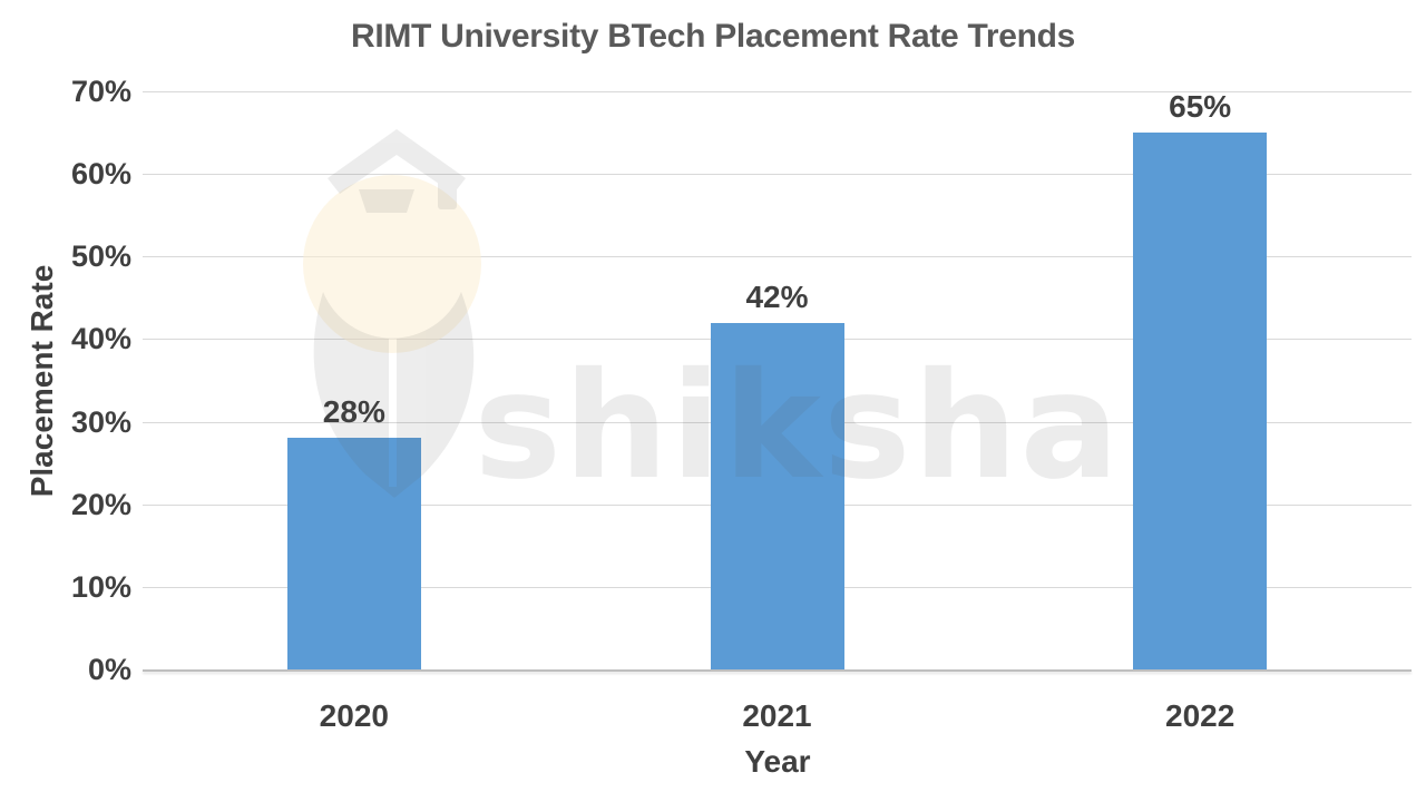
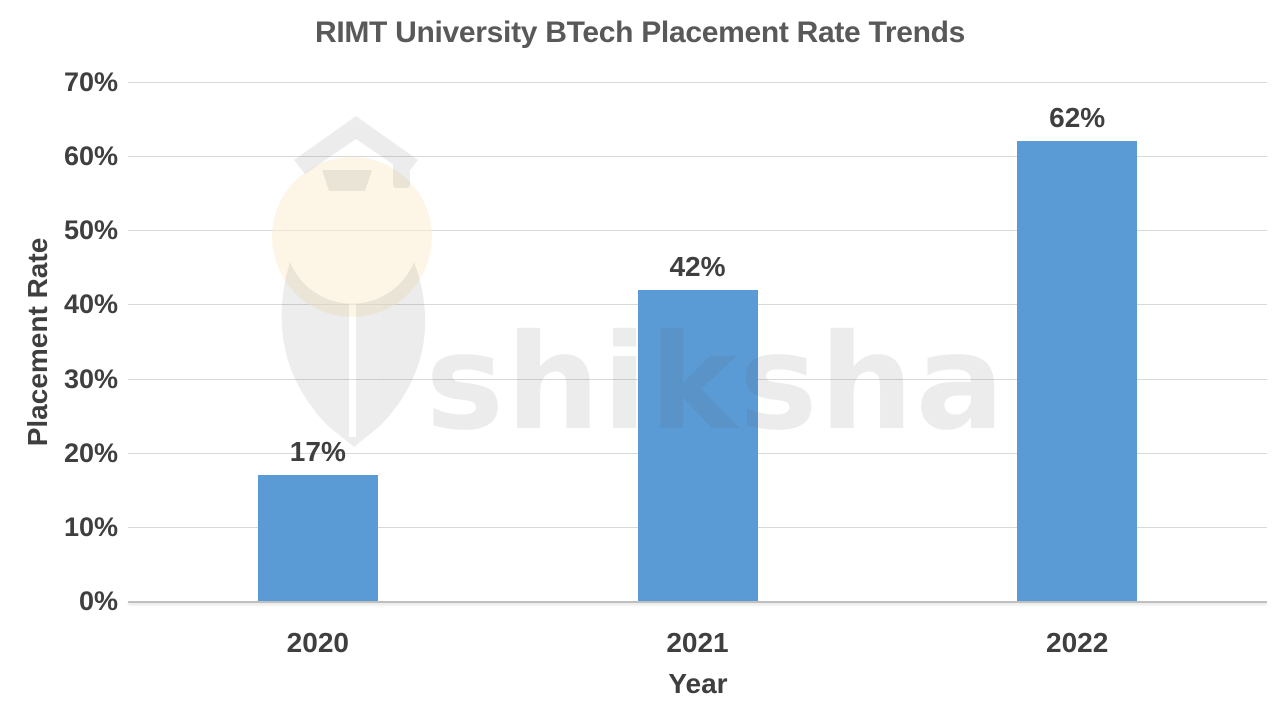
2020: 28% -> 17%
2022: 65% -> 62%
